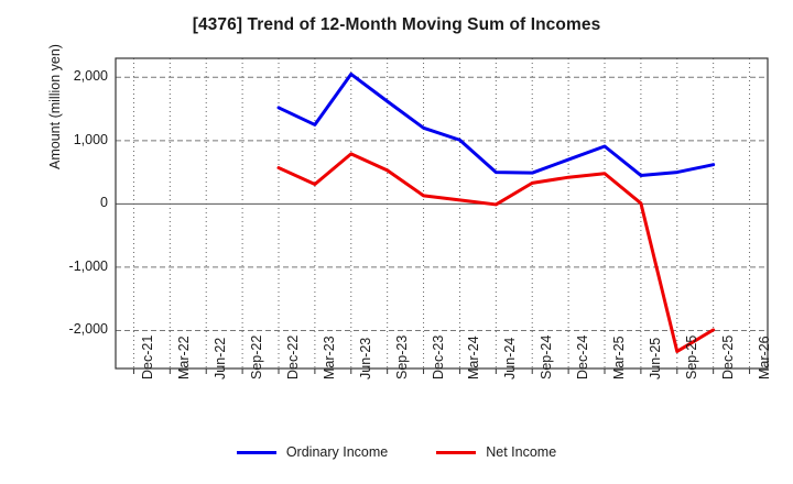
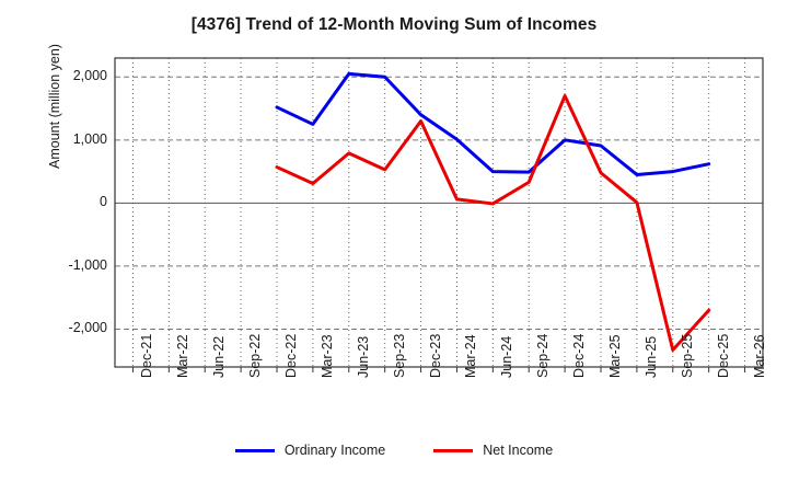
Ordinary Income/Sep-23: 1600 -> 2000
Ordinary Income/Dec-23: 1200 -> 1400
Net Income/Dec-23: 100 -> 1300
Ordinary Income/Dec-24: 700 -> 1000
Net Income/Dec-24: 400 -> 1700
Net Income/Dec-25: -2000 -> -1700
